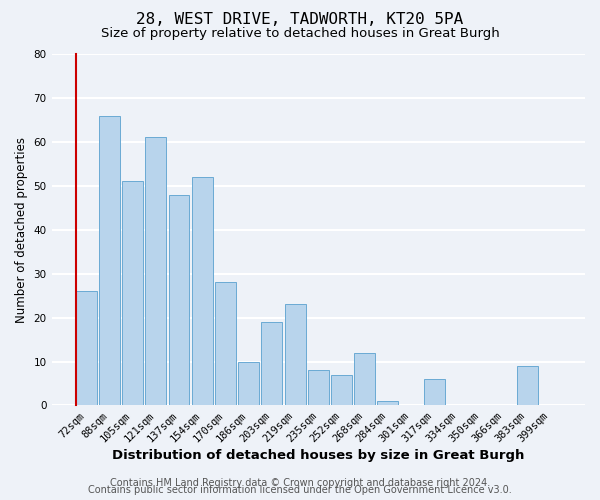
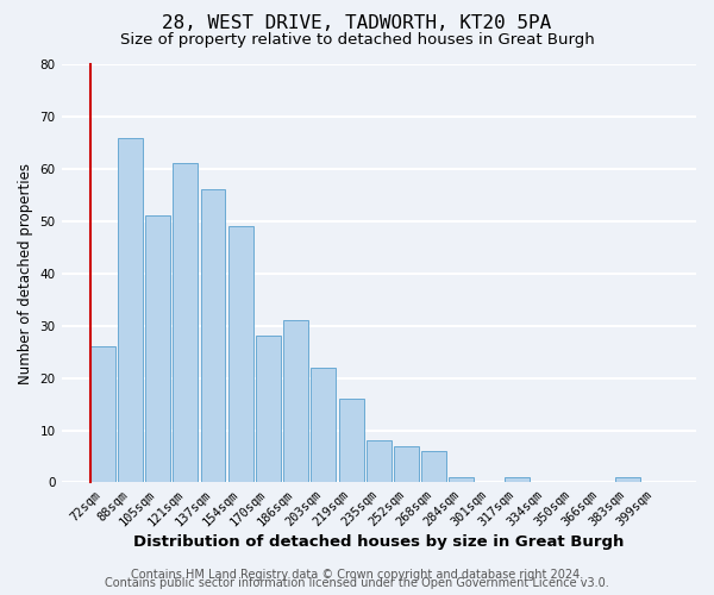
137sqm: 48 -> 56
154sqm: 52 -> 49
186sqm: 10 -> 31
203sqm: 19 -> 22
219sqm: 23 -> 16
268sqm: 12 -> 6
317sqm: 6 -> 1
383sqm: 9 -> 1
